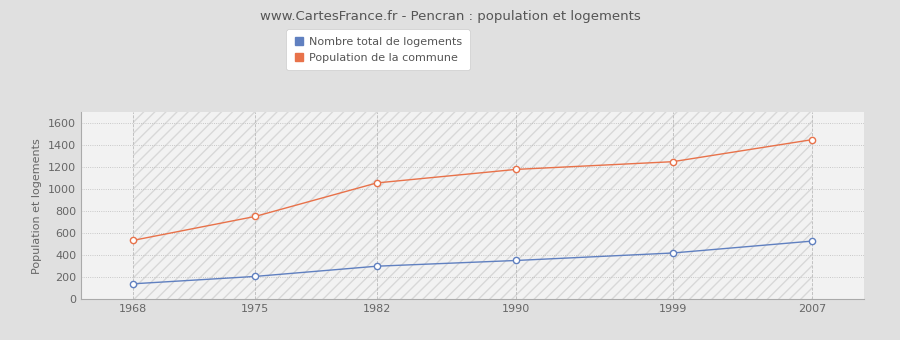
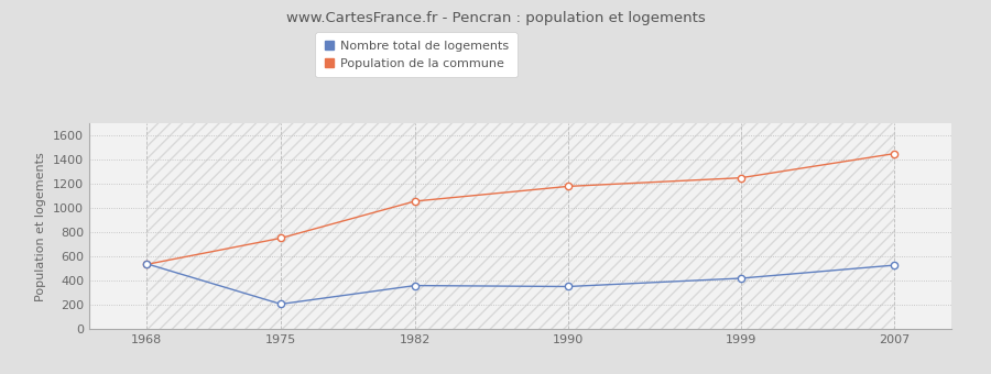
Nombre total de logements/1968: 140 -> 540
Nombre total de logements/1982: 300 -> 360
